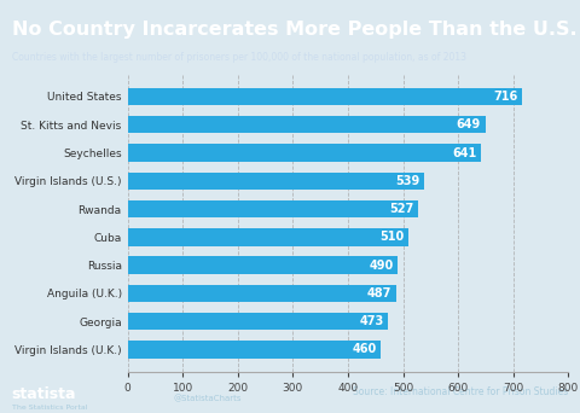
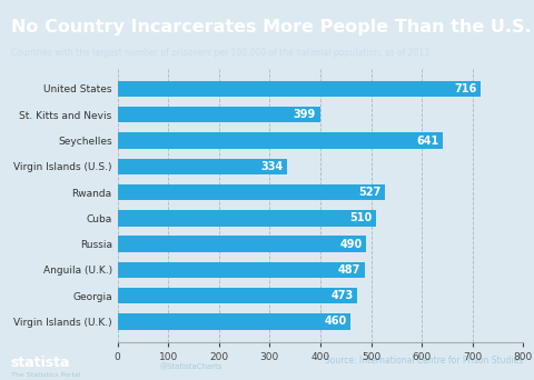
St. Kitts and Nevis: 649 -> 399
Virgin Islands (U.S.): 539 -> 334
